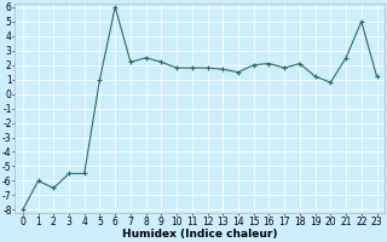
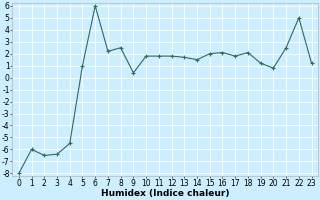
3: -5.5 -> -6.4
9: 2.2 -> 0.4
